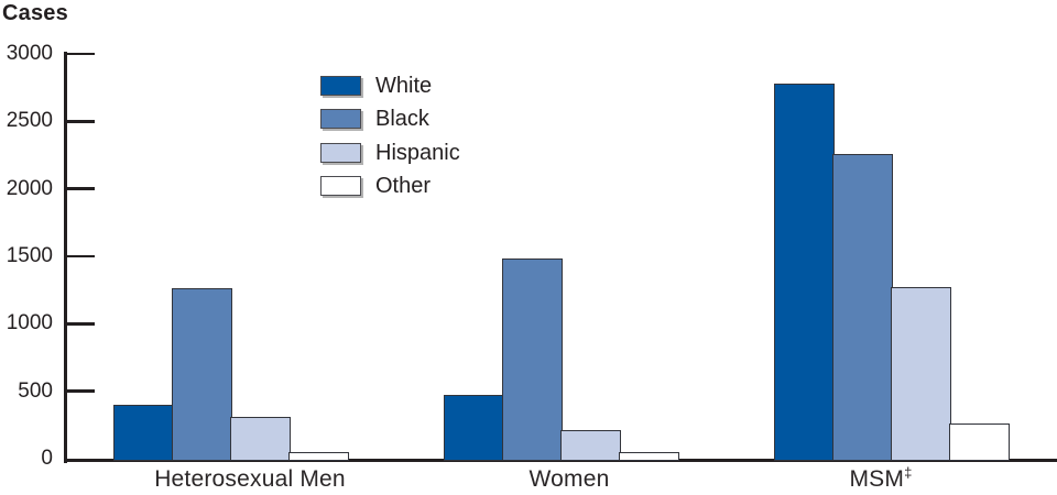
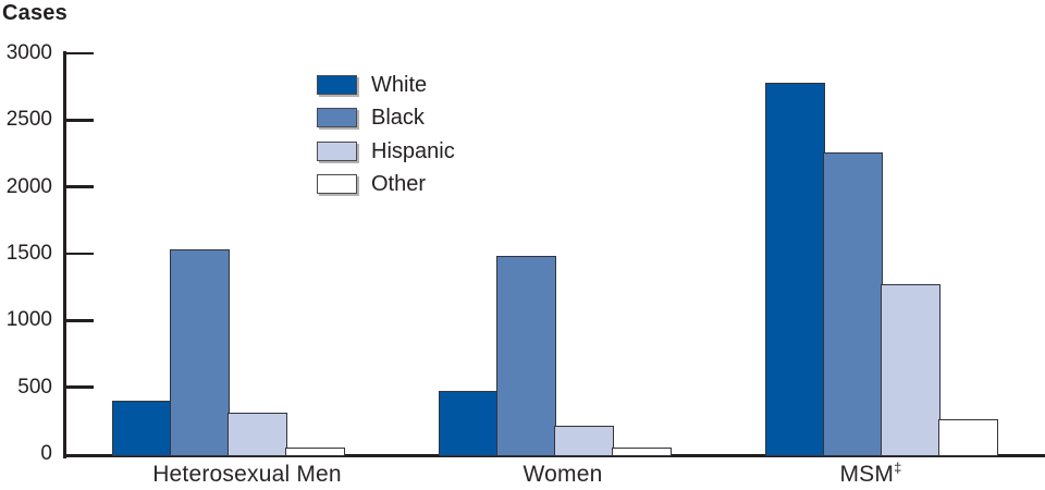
Black/Heterosexual Men: 1260 -> 1530
